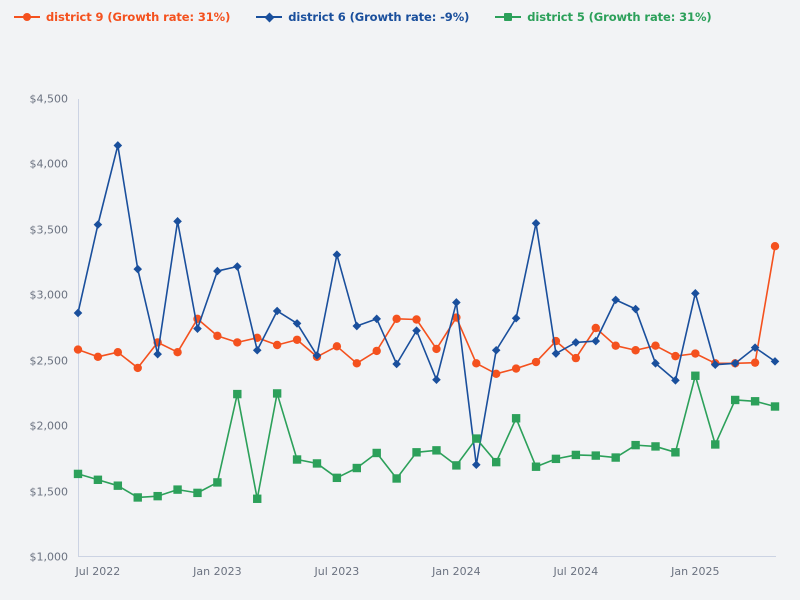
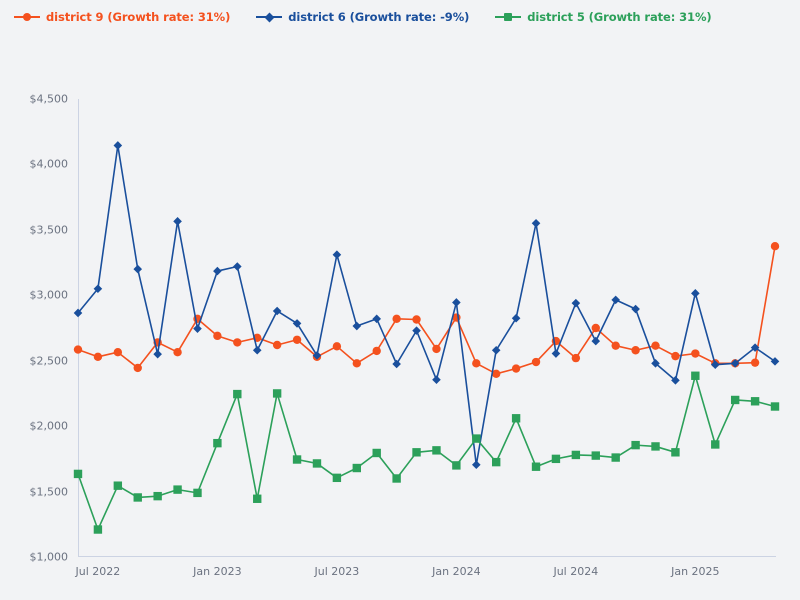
district 6 (Growth rate: -9%)/Jul 2022: $3540 -> $3050
district 5 (Growth rate: 31%)/Jul 2022: $1590 -> $1210
district 5 (Growth rate: 31%)/Jan 2023: $1570 -> $1870
district 6 (Growth rate: -9%)/Jul 2024: $2640 -> $2940
